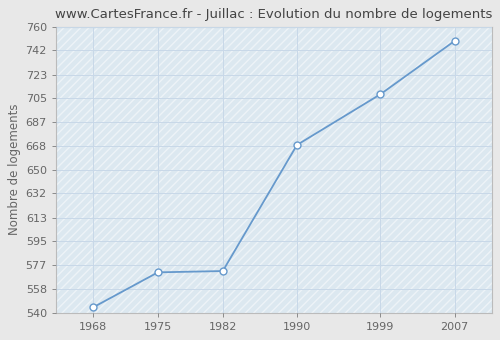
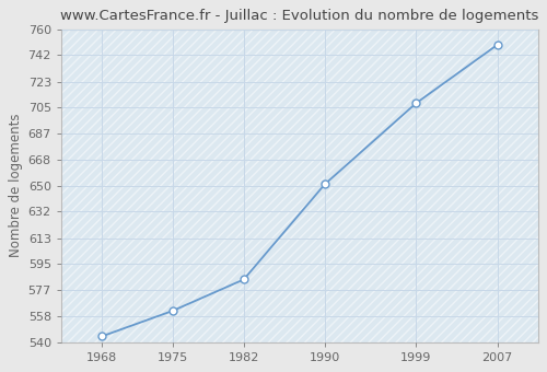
1975: 571 -> 562
1982: 572 -> 584
1990: 669 -> 651
